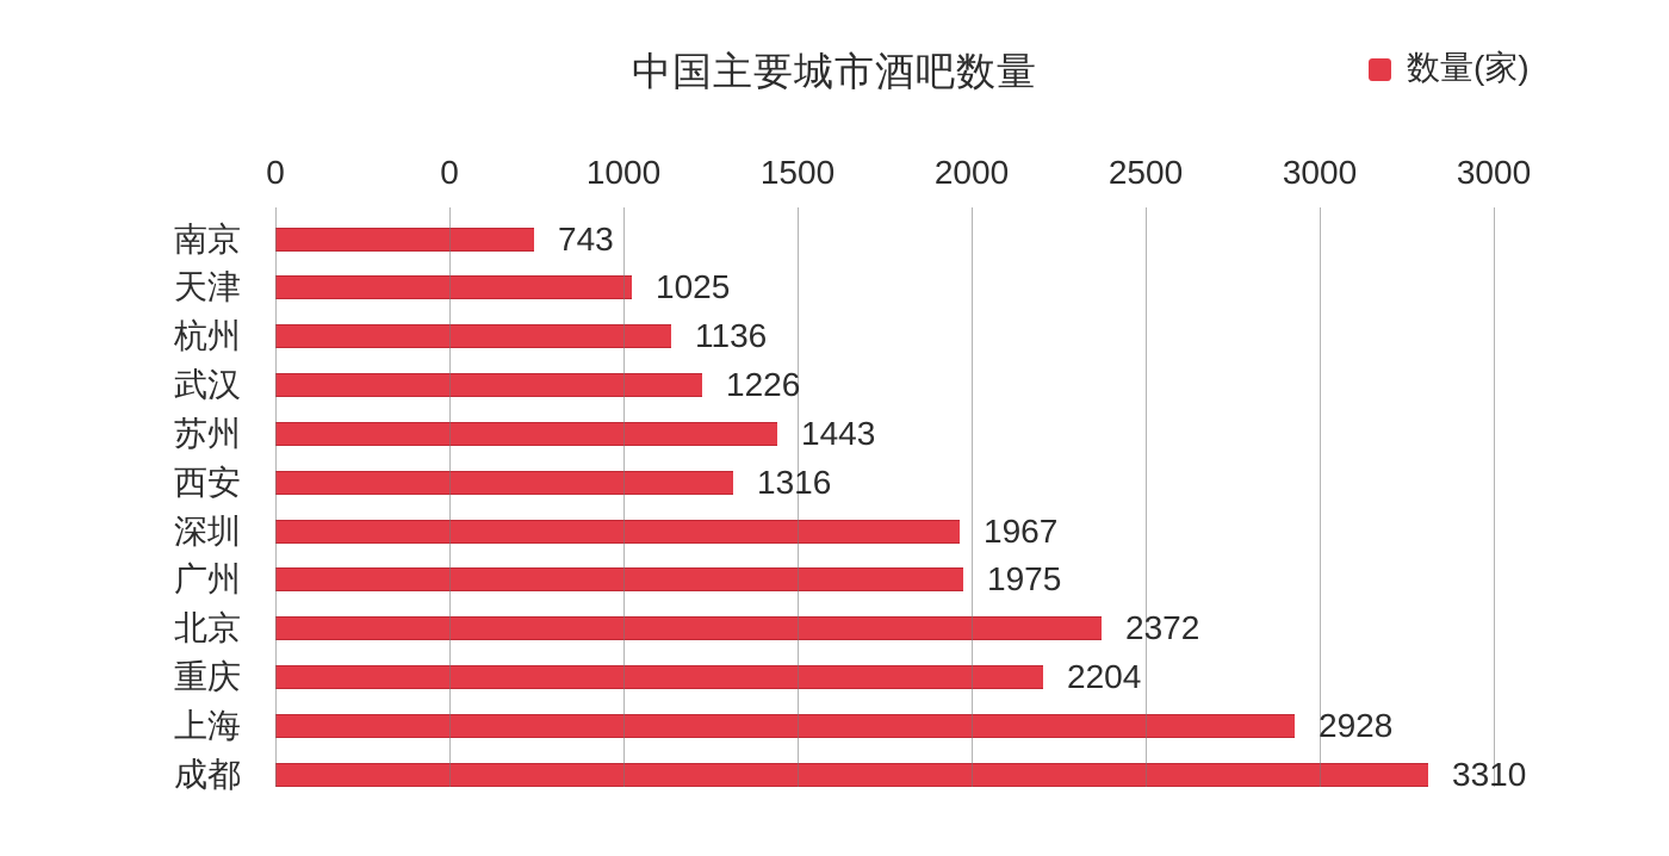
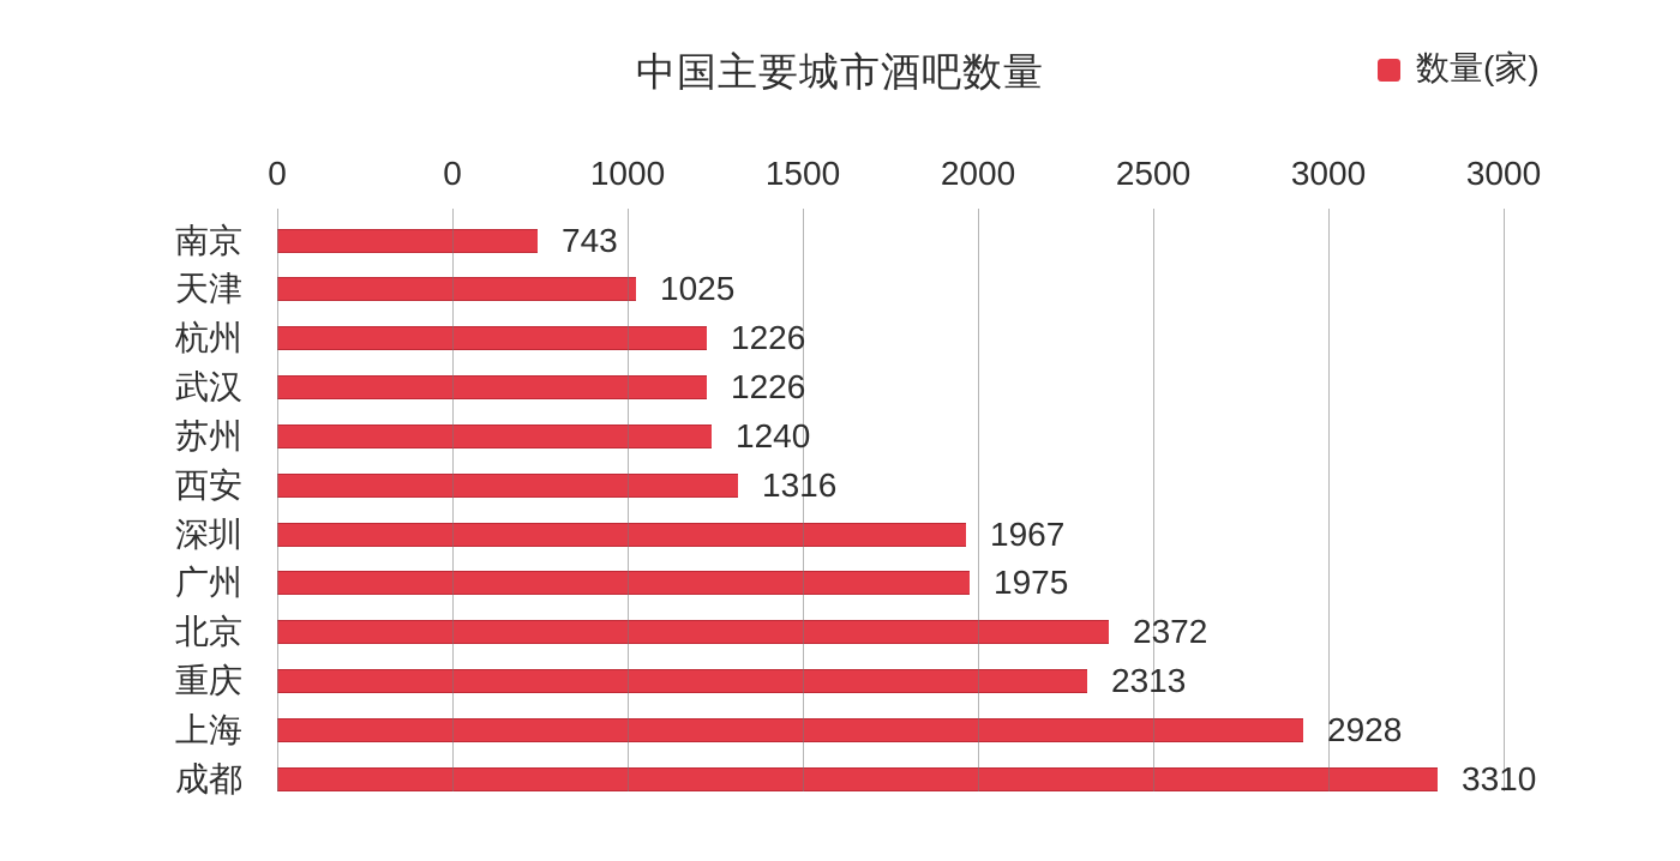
杭州: 1136 -> 1226
苏州: 1443 -> 1240
重庆: 2204 -> 2313
